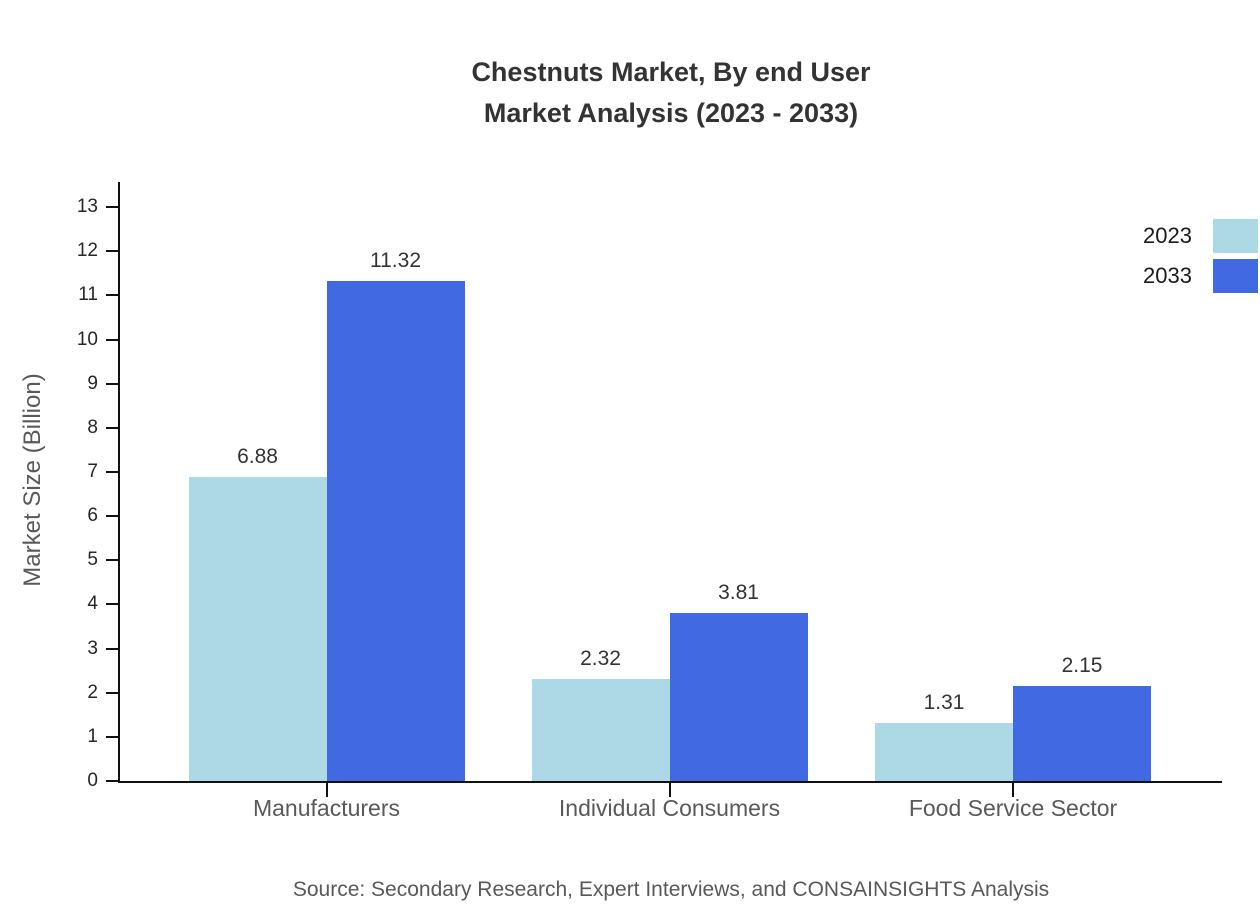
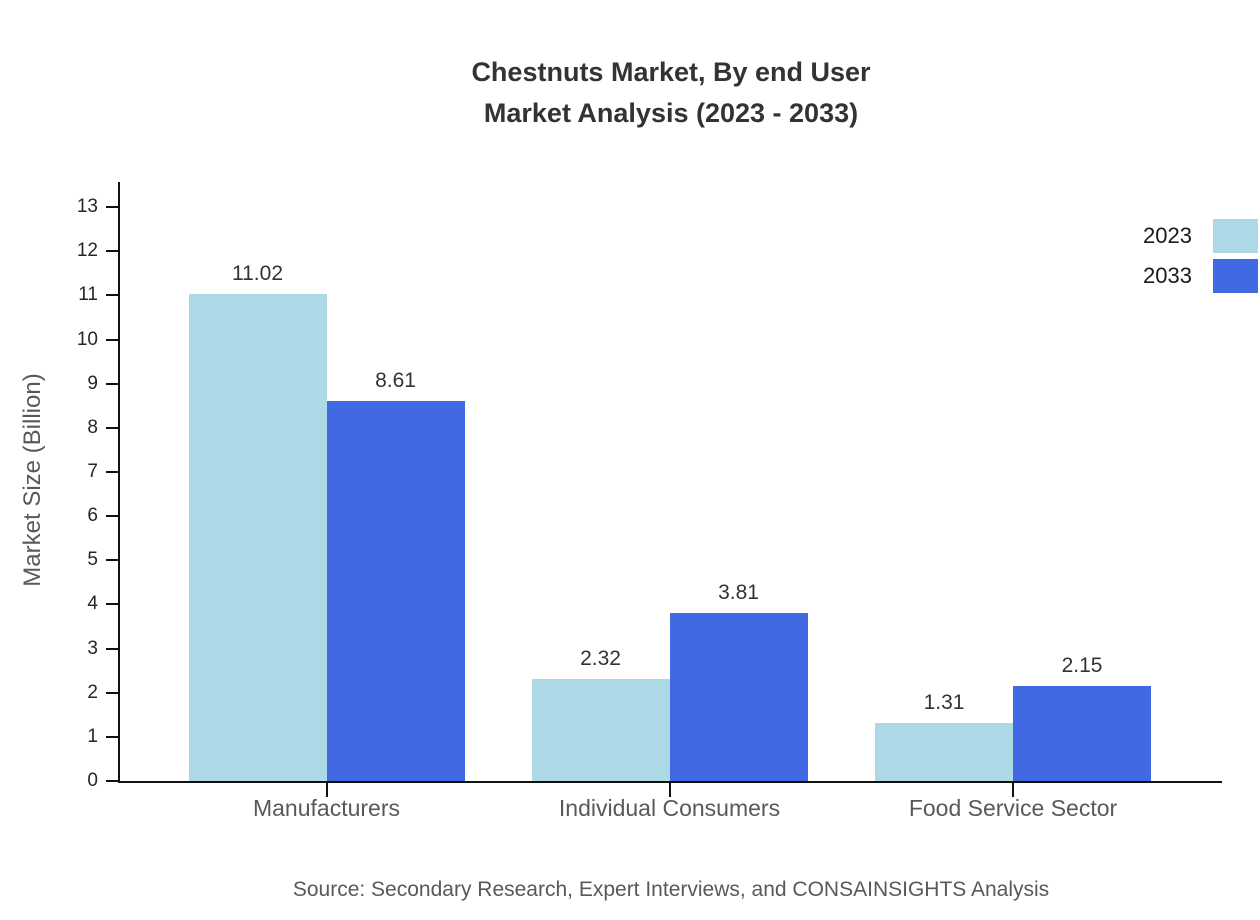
2023/Manufacturers: 6.88 -> 11.02
2033/Manufacturers: 11.32 -> 8.61
